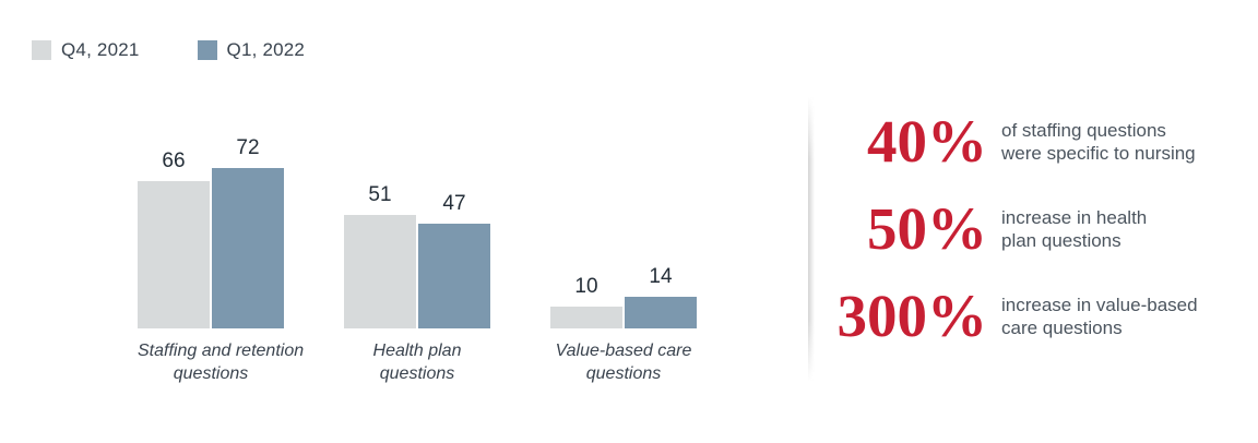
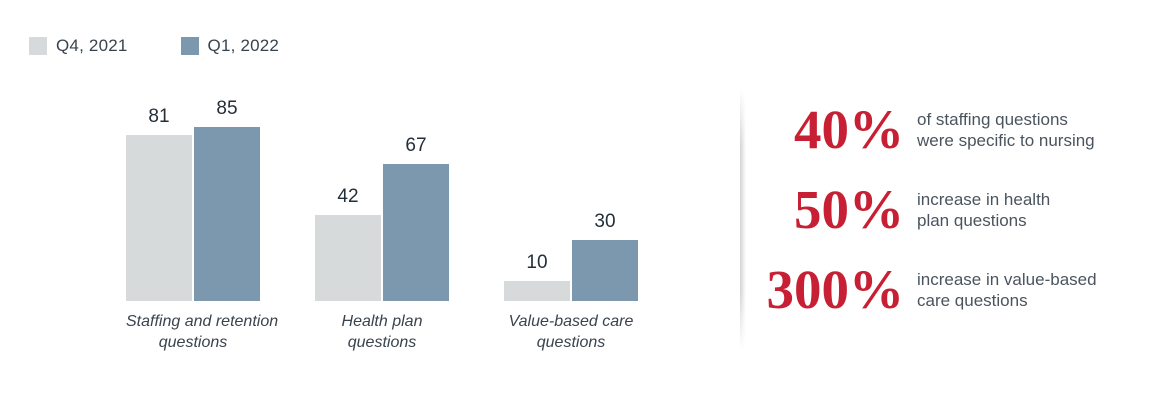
Q4, 2021/Staffing and retention questions: 66 -> 81
Q1, 2022/Staffing and retention questions: 72 -> 85
Q4, 2021/Health plan questions: 51 -> 42
Q1, 2022/Health plan questions: 47 -> 67
Q1, 2022/Value-based care questions: 14 -> 30
